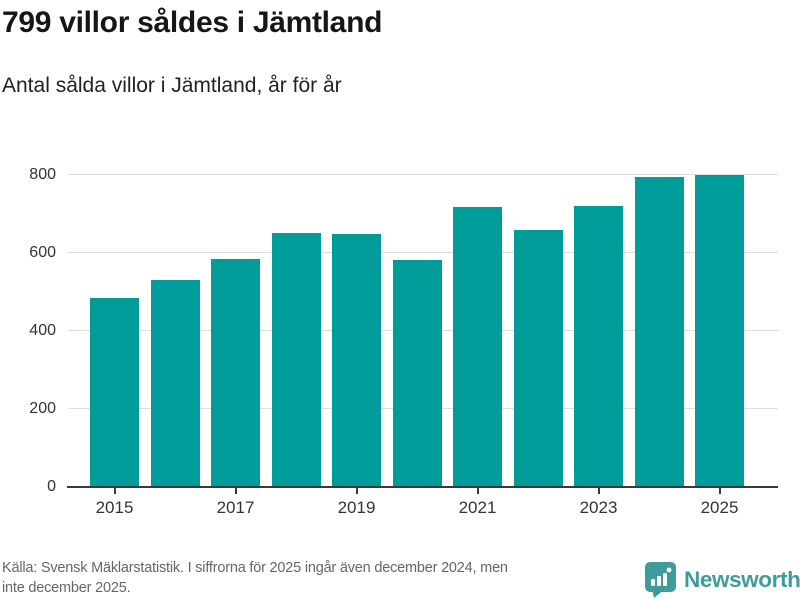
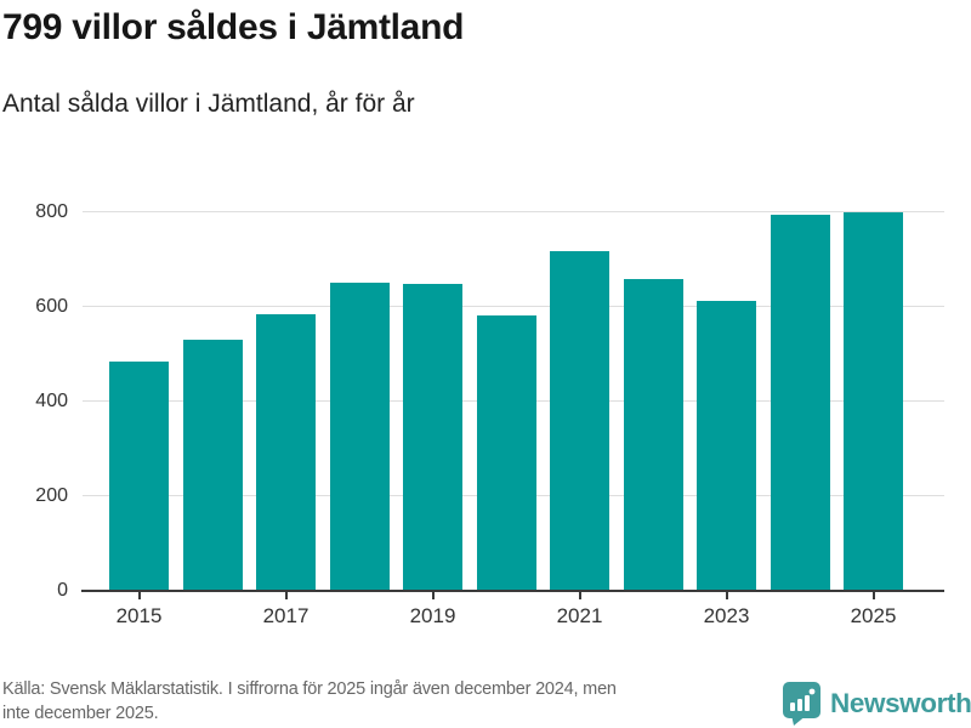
2023: 720 -> 610
